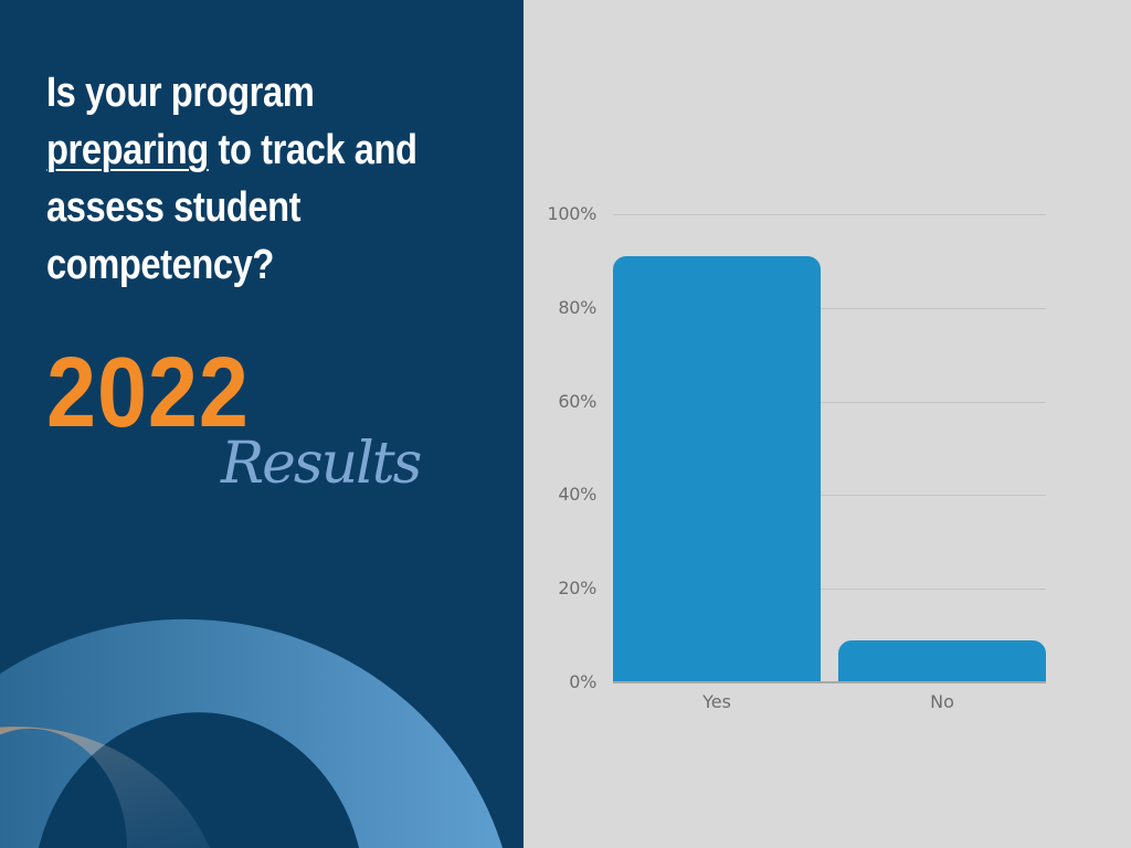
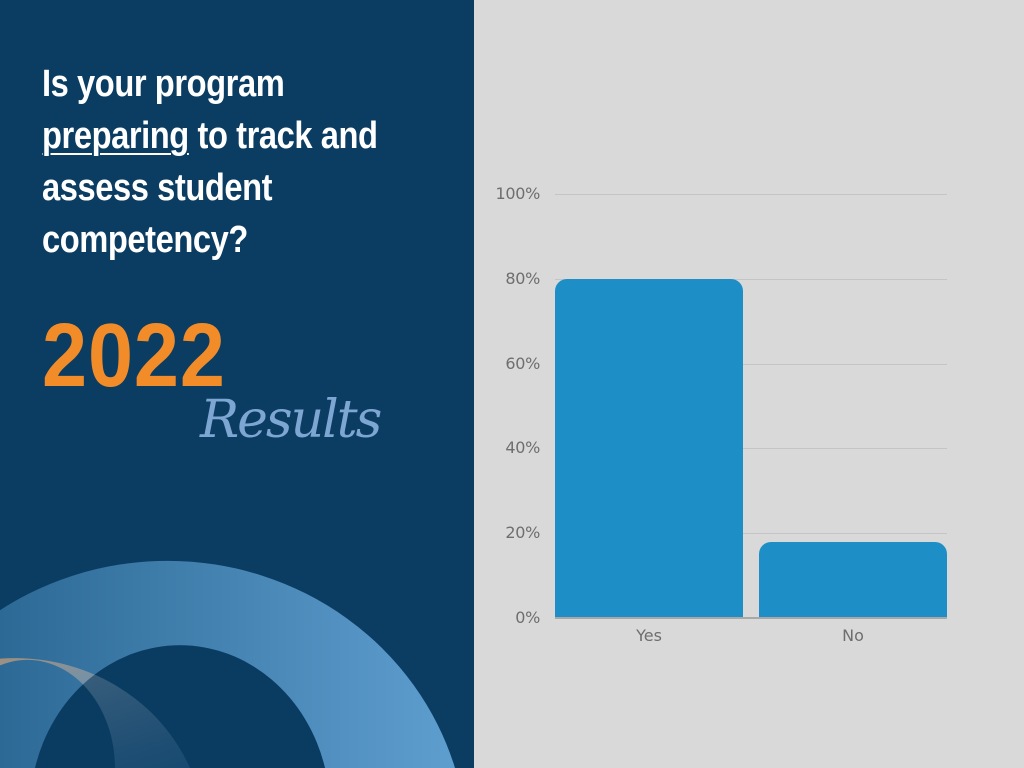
Yes: 91% -> 80%
No: 9% -> 18%
